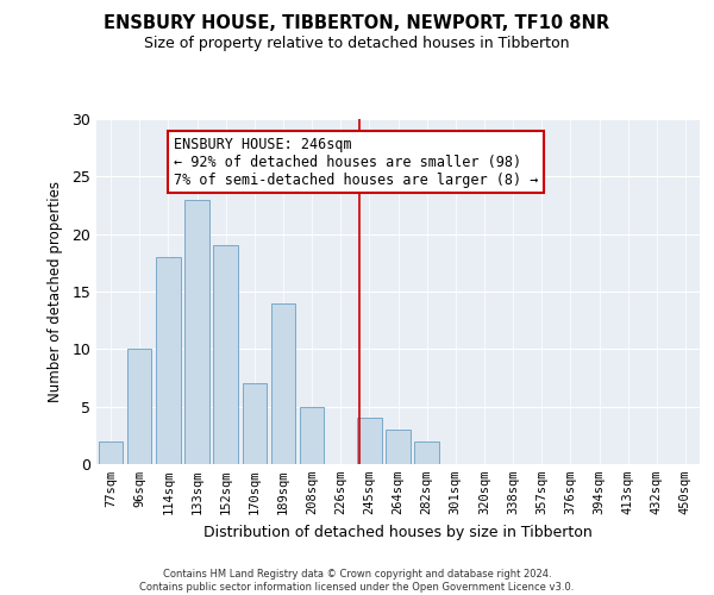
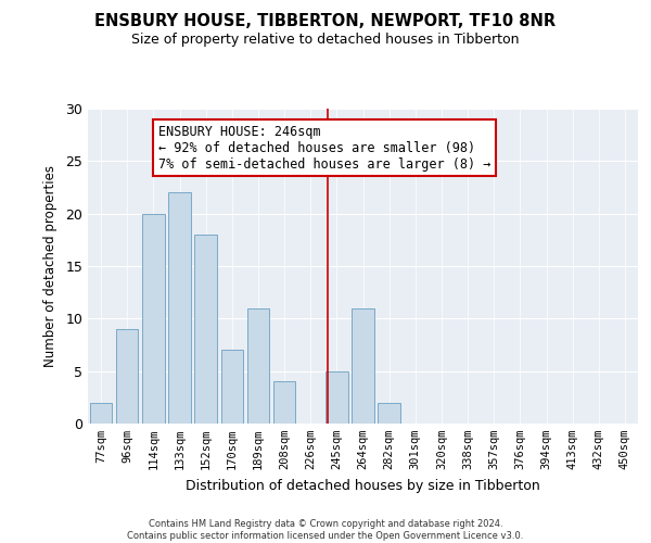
96sqm: 10 -> 9
114sqm: 18 -> 20
133sqm: 23 -> 22
152sqm: 19 -> 18
189sqm: 14 -> 11
208sqm: 5 -> 4
245sqm: 4 -> 5
264sqm: 3 -> 11
